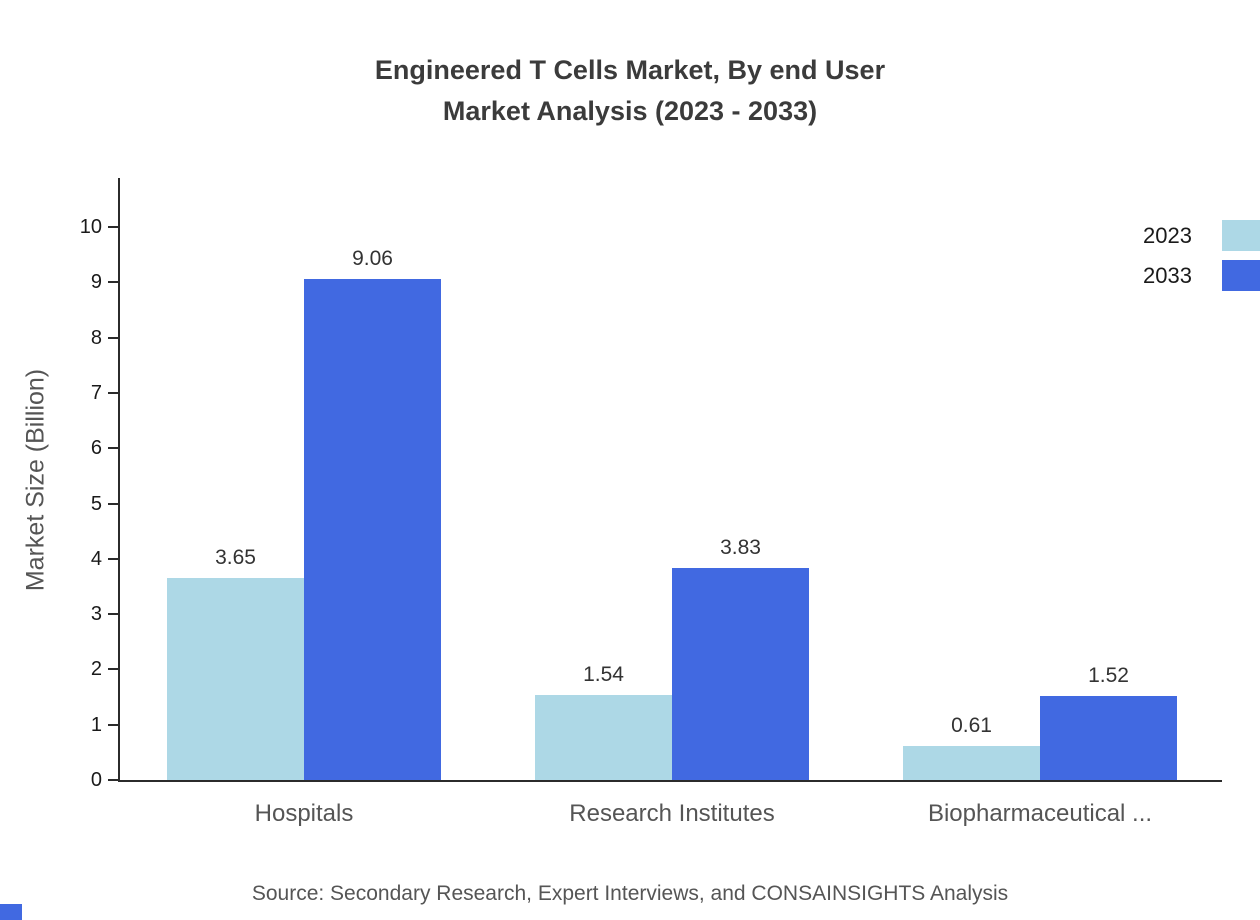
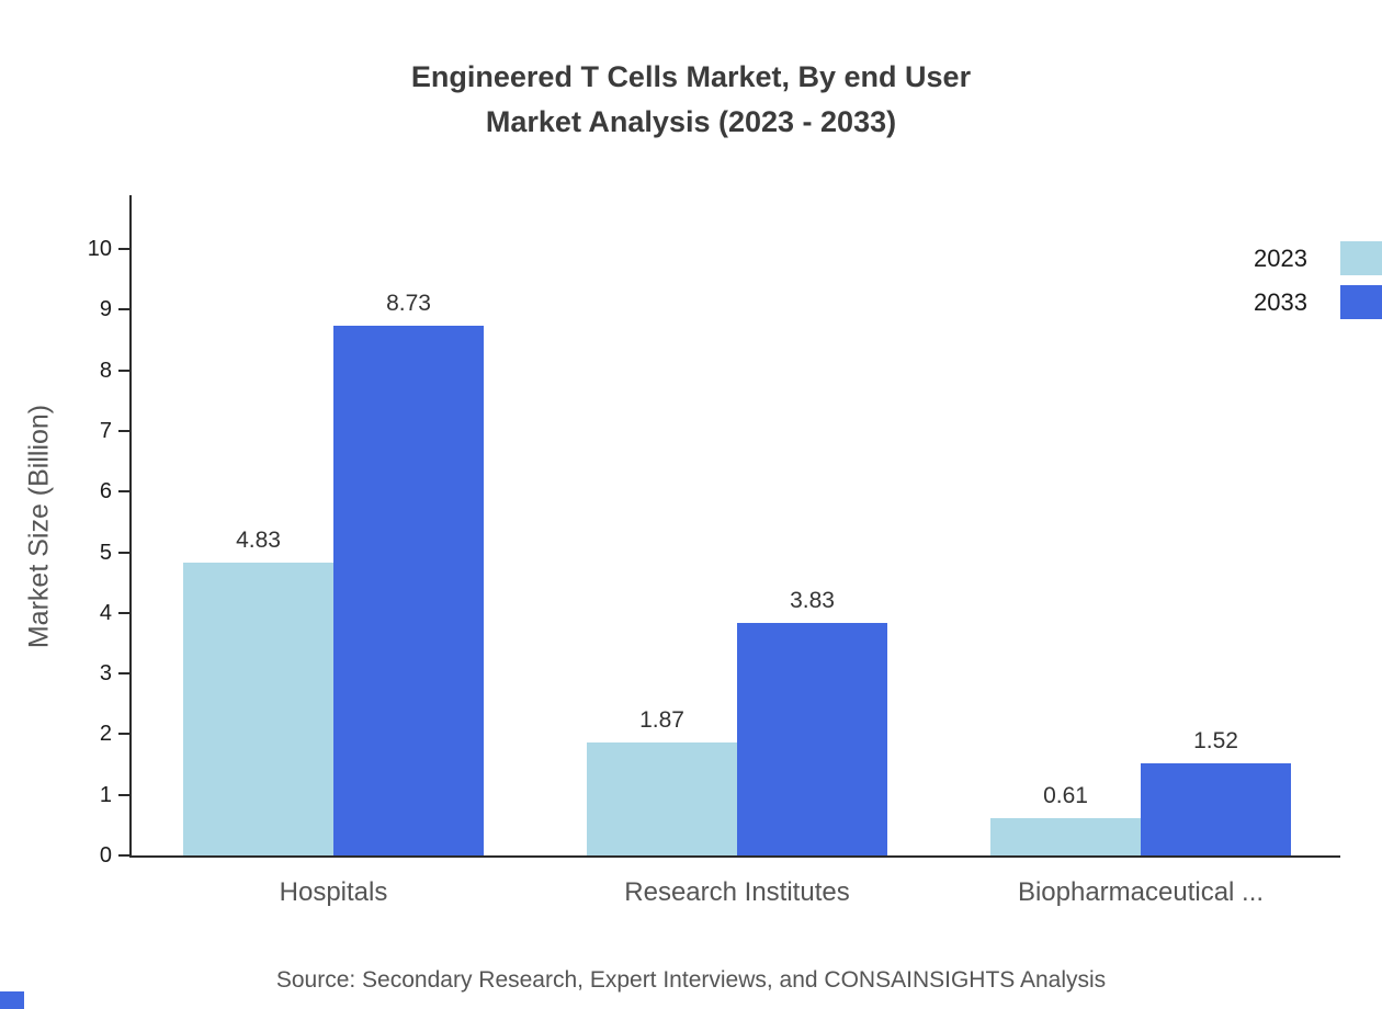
2023/Hospitals: 3.65 -> 4.83
2033/Hospitals: 9.06 -> 8.73
2023/Research Institutes: 1.54 -> 1.87
